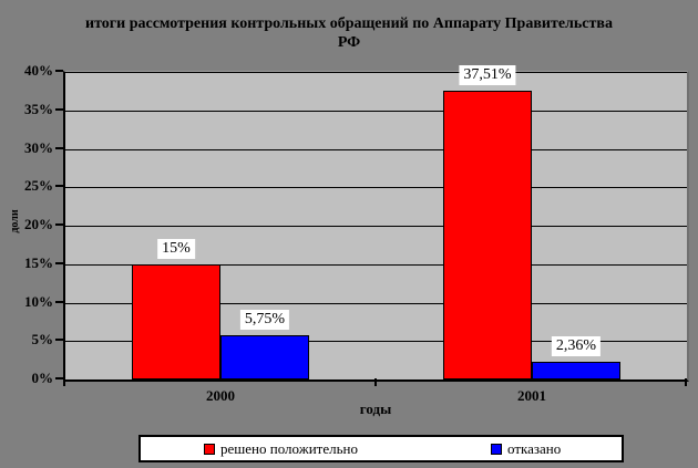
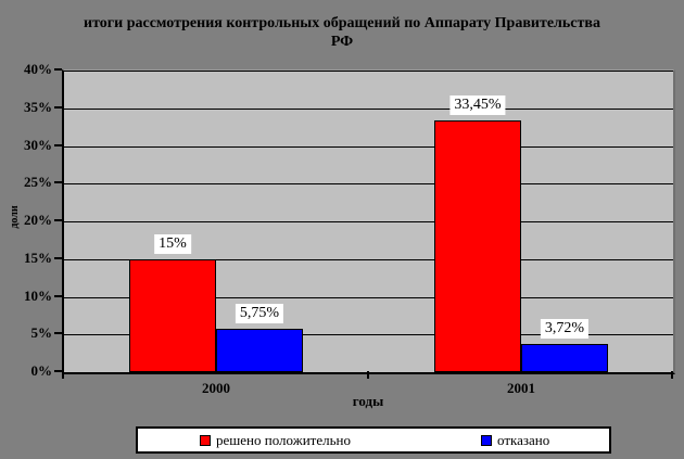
решено положительно/2001: 37,51% -> 33,45%
отказано/2001: 2,36% -> 3,72%
